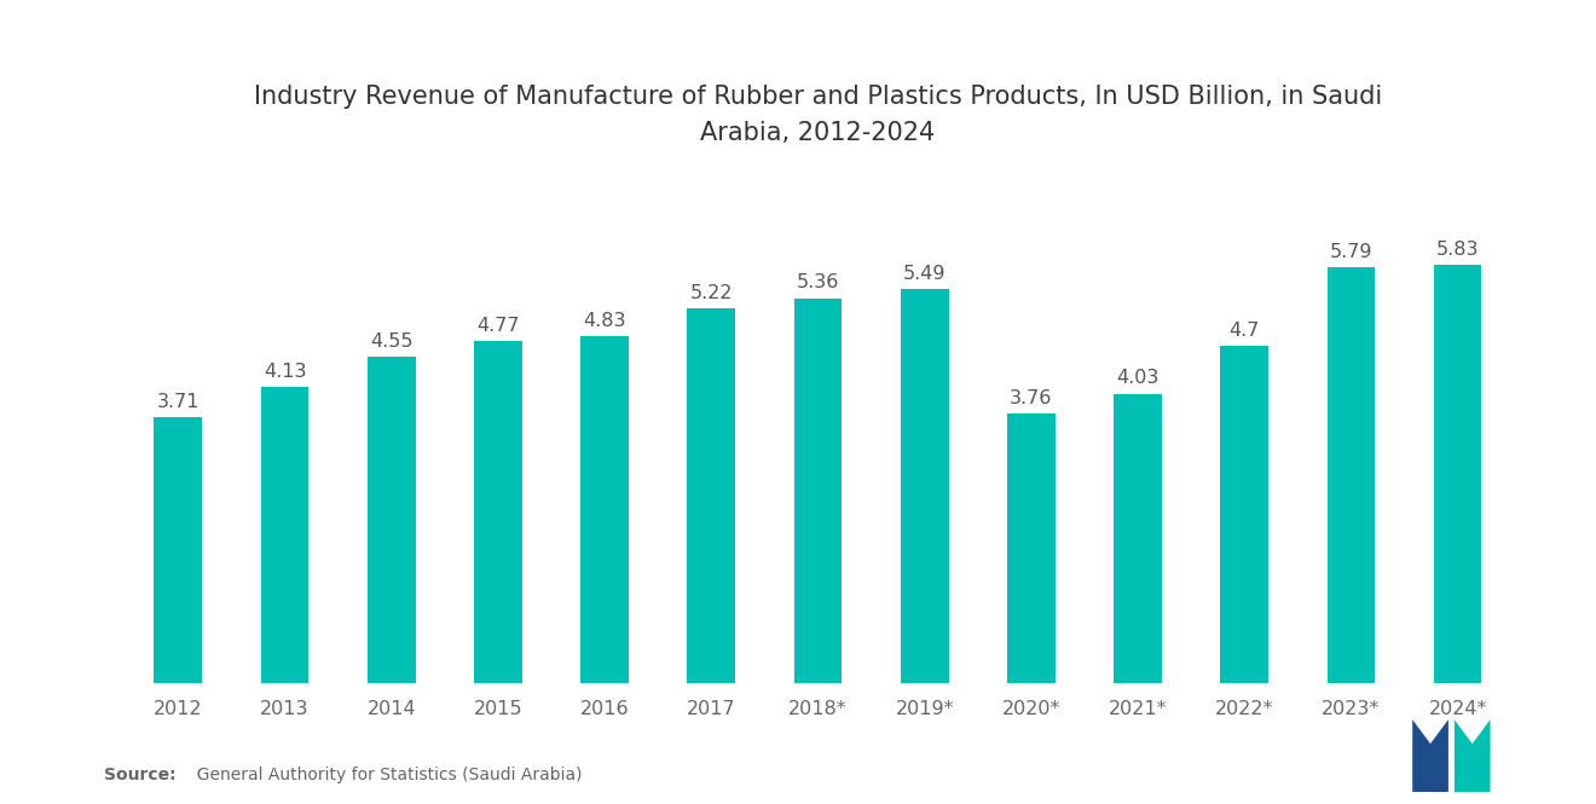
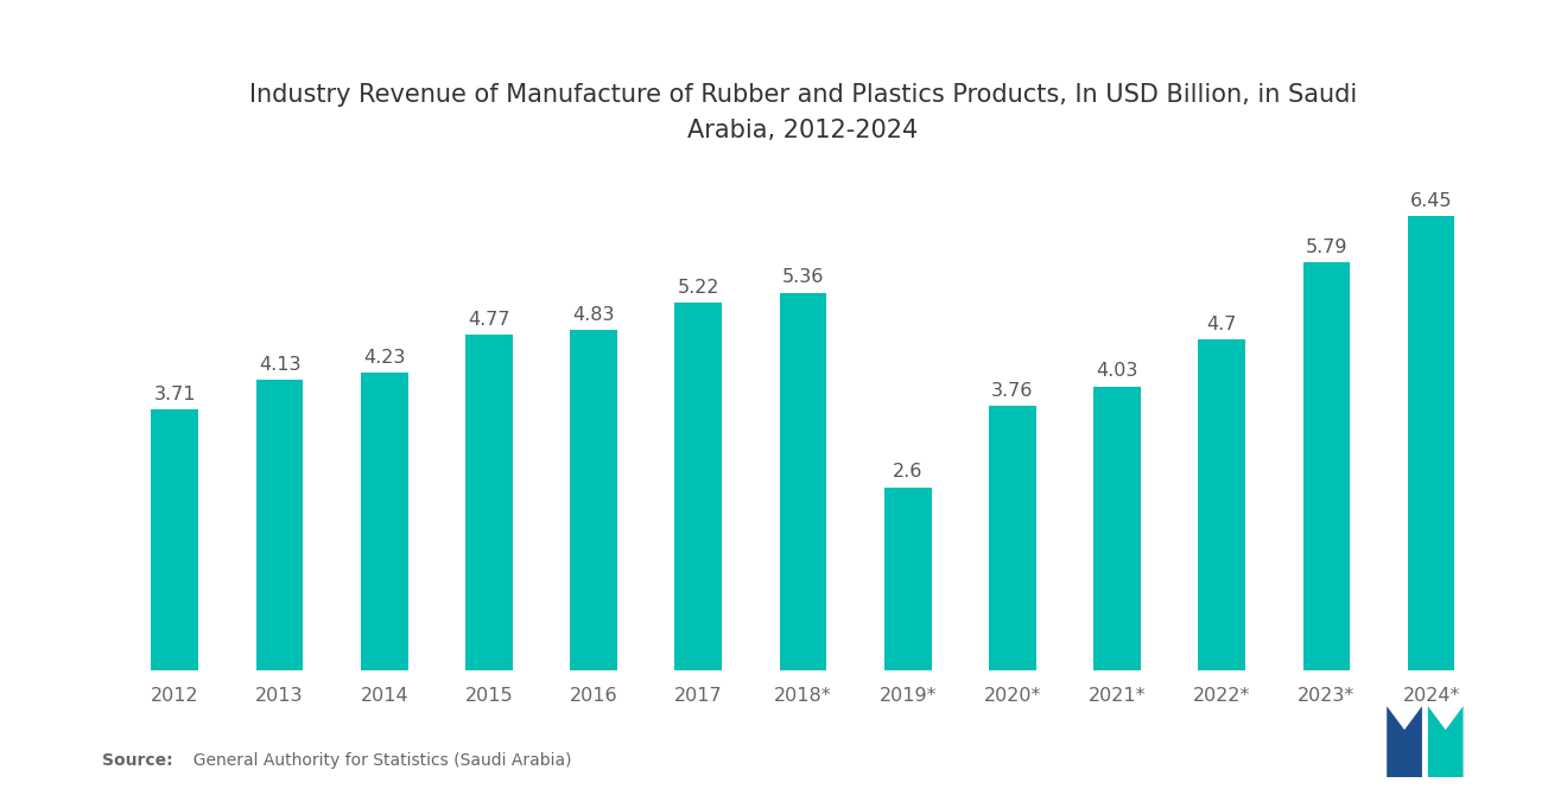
2014: 4.55 -> 4.23
2019*: 5.49 -> 2.6
2024*: 5.83 -> 6.45
